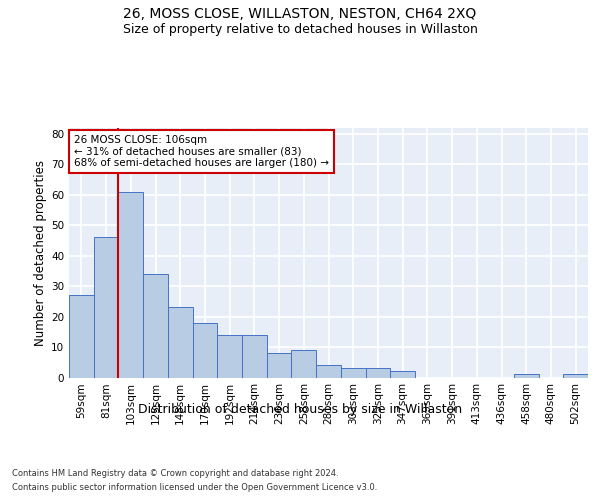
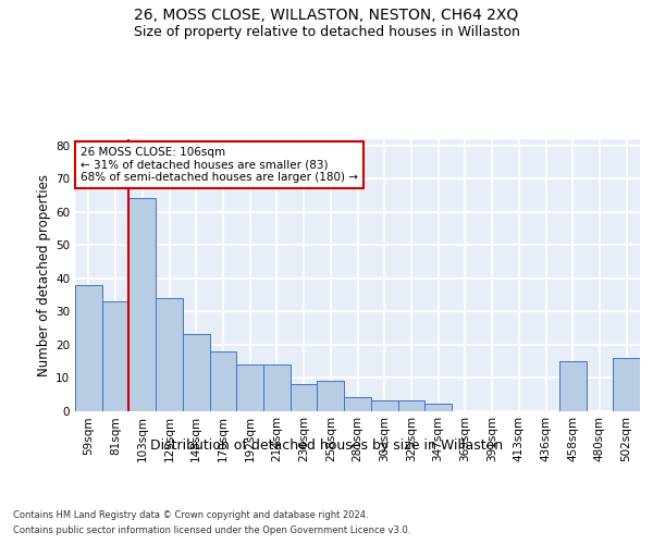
59sqm: 27 -> 38
81sqm: 46 -> 33
103sqm: 61 -> 64
458sqm: 1 -> 15
502sqm: 1 -> 16
